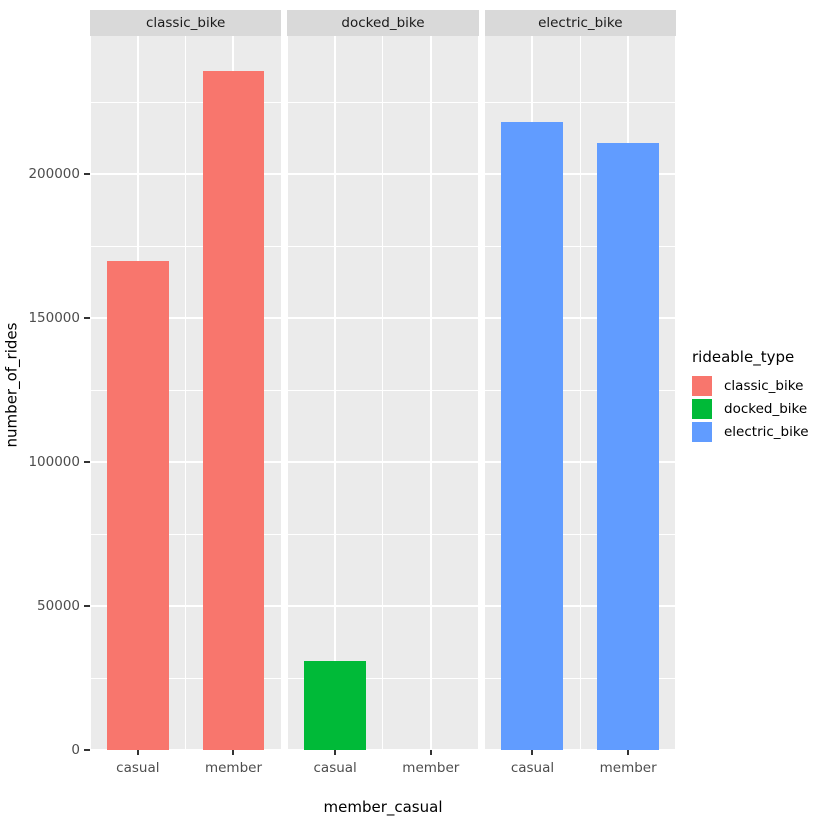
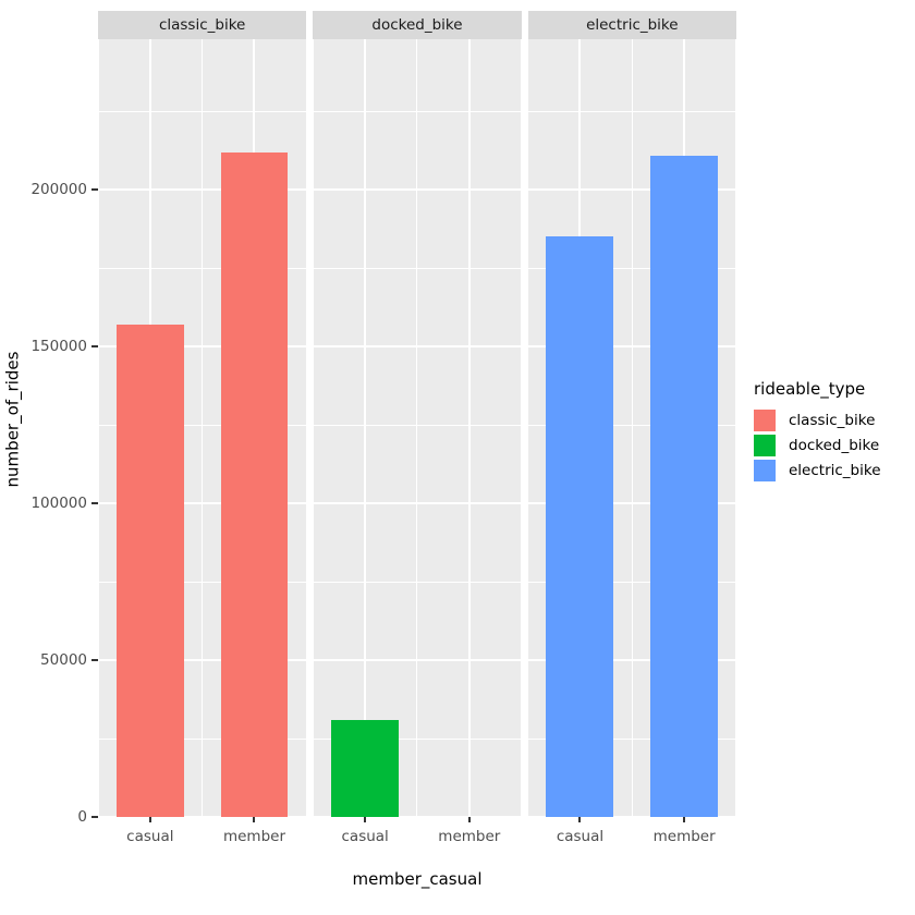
classic_bike/casual: 170000 -> 157000
electric_bike/casual: 218000 -> 185000
classic_bike/member: 236000 -> 212000
